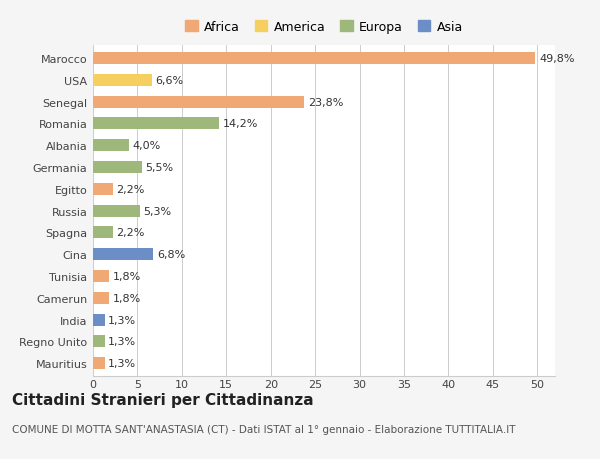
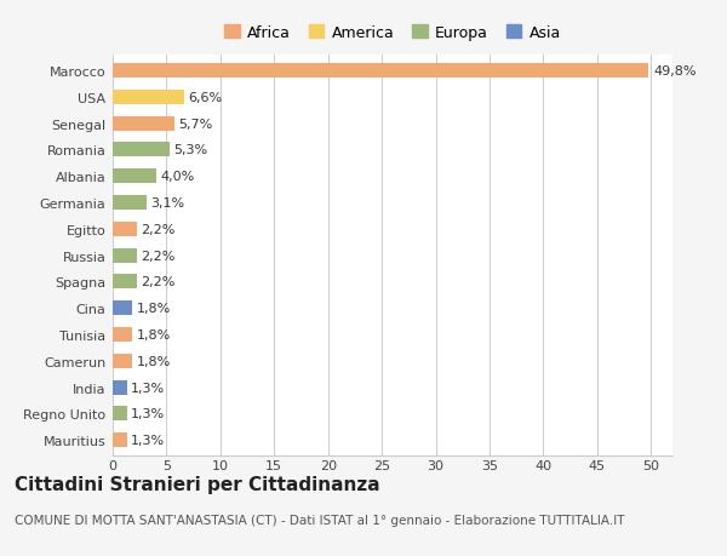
Senegal: 23,8% -> 5,7%
Romania: 14,2% -> 5,3%
Germania: 5,5% -> 3,1%
Russia: 5,3% -> 2,2%
Cina: 6,8% -> 1,8%
